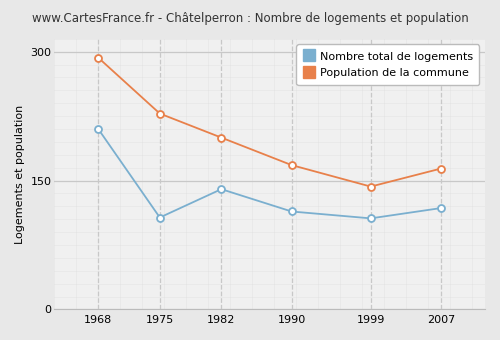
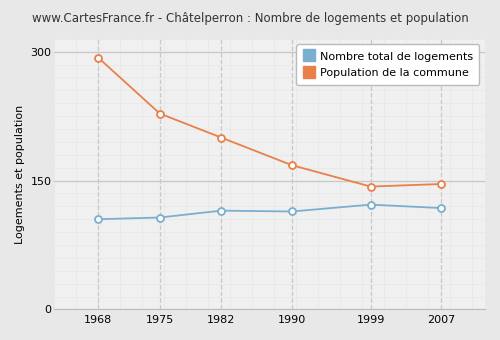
Nombre total de logements/1968: 210 -> 105
Nombre total de logements/1982: 140 -> 115
Nombre total de logements/1999: 106 -> 122
Population de la commune/2007: 164 -> 146
